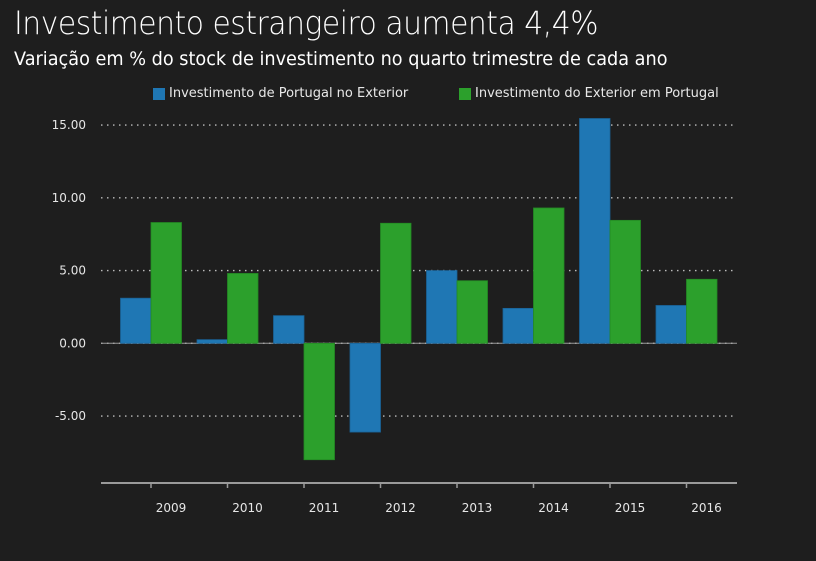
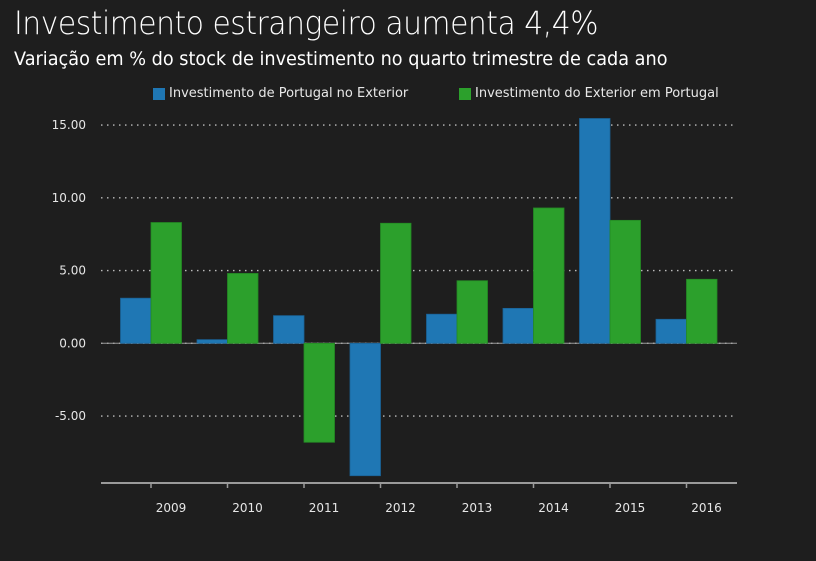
Investimento do Exterior em Portugal/2011: -8.0 -> -6.8
Investimento de Portugal no Exterior/2012: -6.1 -> -9.1
Investimento de Portugal no Exterior/2013: 5.0 -> 2.0
Investimento de Portugal no Exterior/2016: 2.6 -> 1.6
